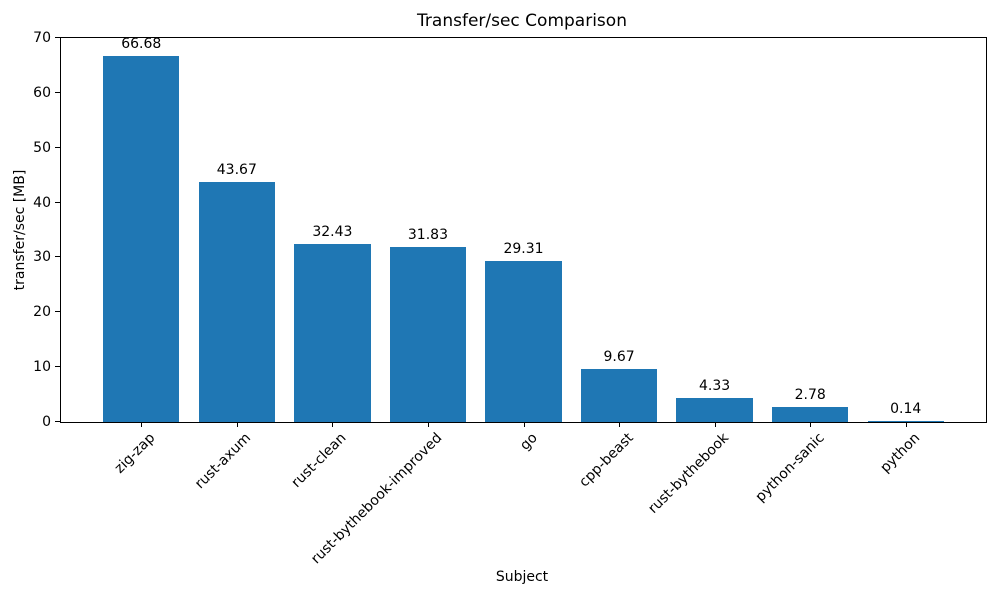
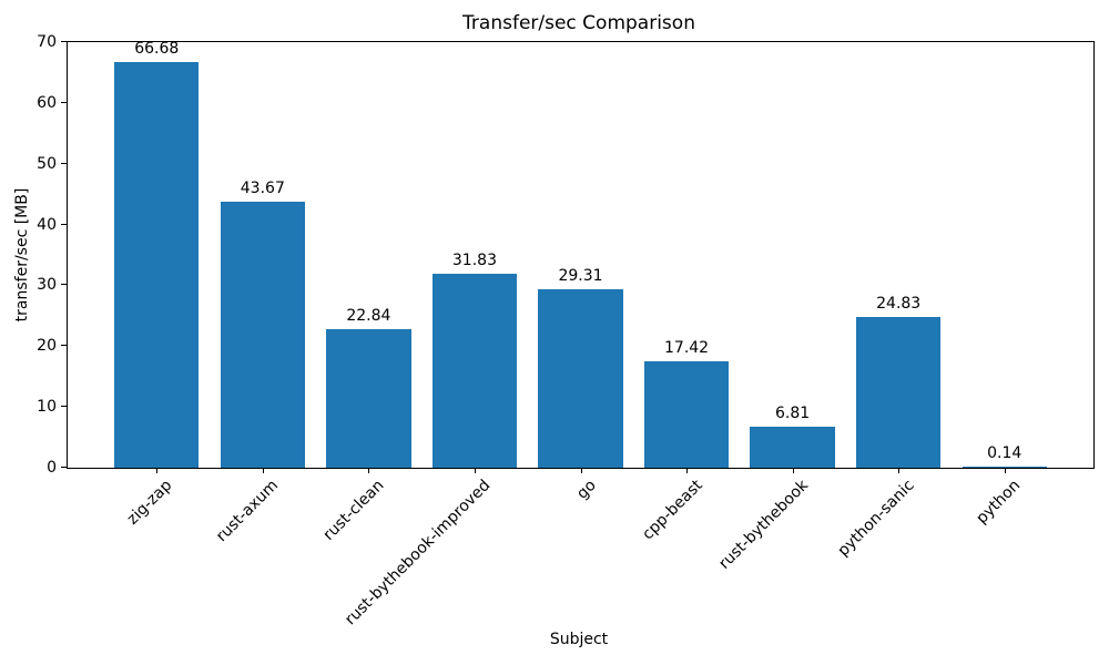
rust-clean: 32.43 -> 22.84
cpp-beast: 9.67 -> 17.42
rust-bythebook: 4.33 -> 6.81
python-sanic: 2.78 -> 24.83
